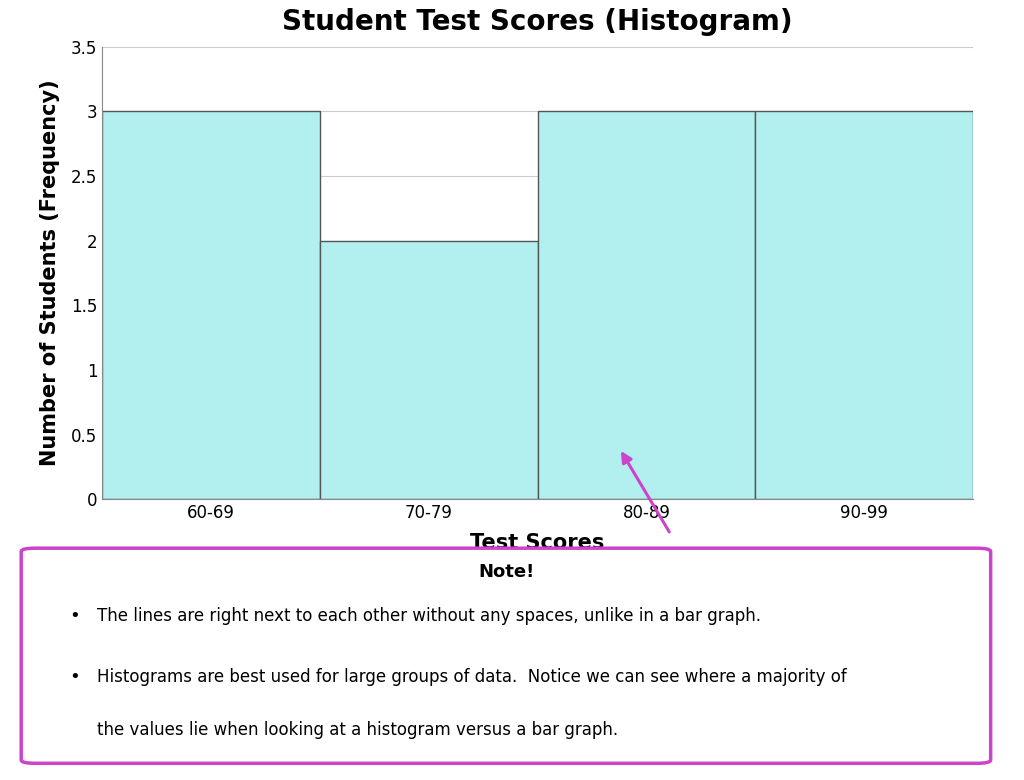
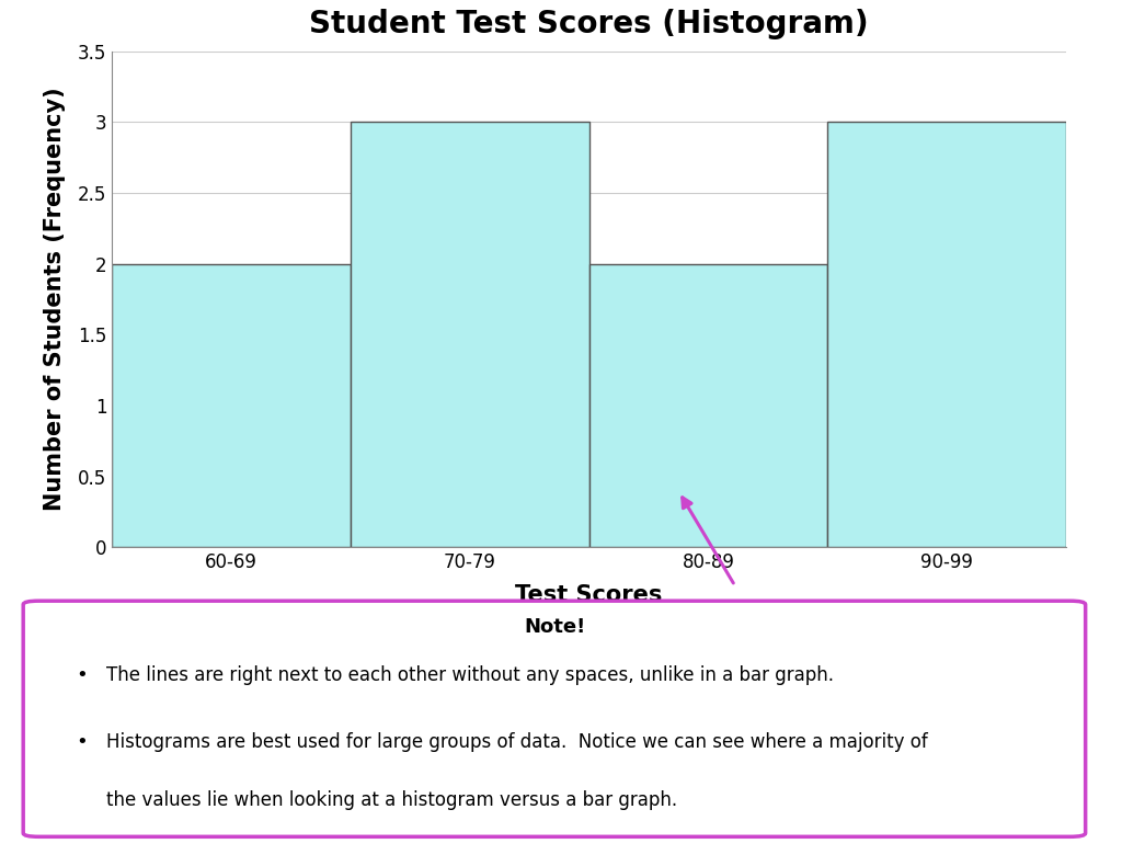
60-69: 3 -> 2
70-79: 2 -> 3
80-89: 3 -> 2
